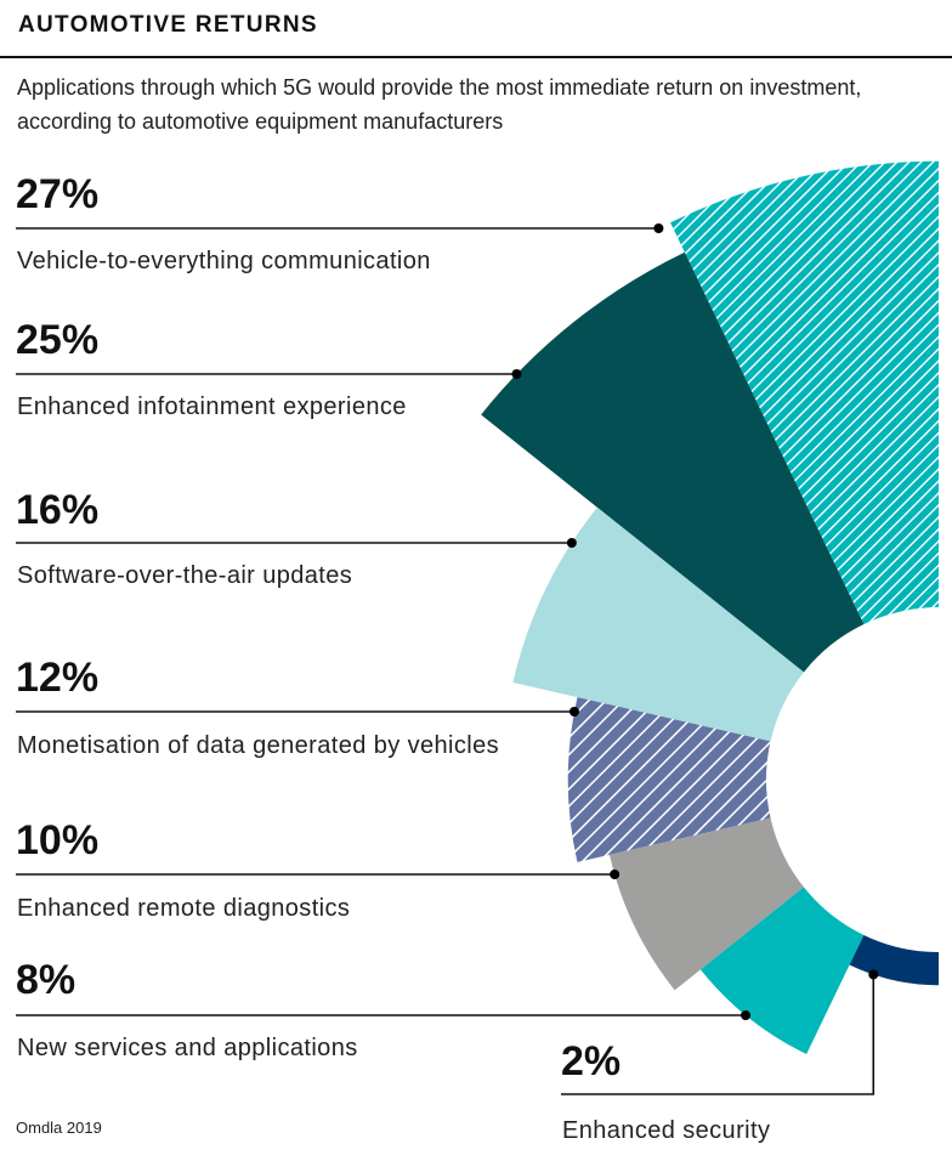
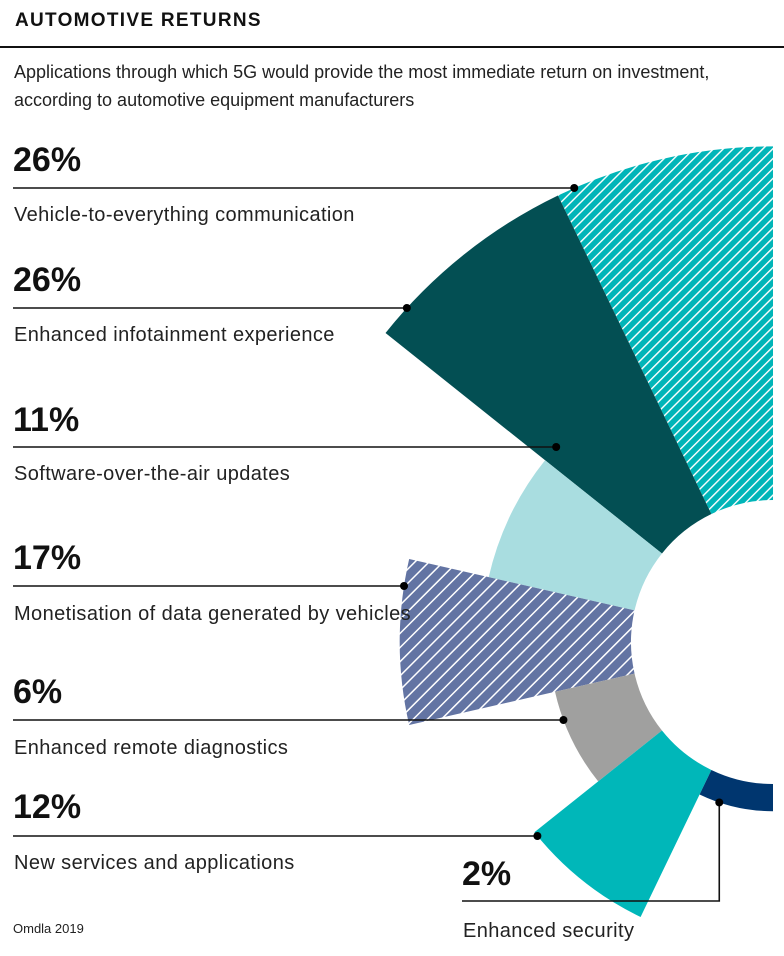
Vehicle-to-everything communication: 27% -> 26%
Enhanced infotainment experience: 25% -> 26%
Software-over-the-air updates: 16% -> 11%
Monetisation of data generated by vehicles: 12% -> 17%
Enhanced remote diagnostics: 10% -> 6%
New services and applications: 8% -> 12%
